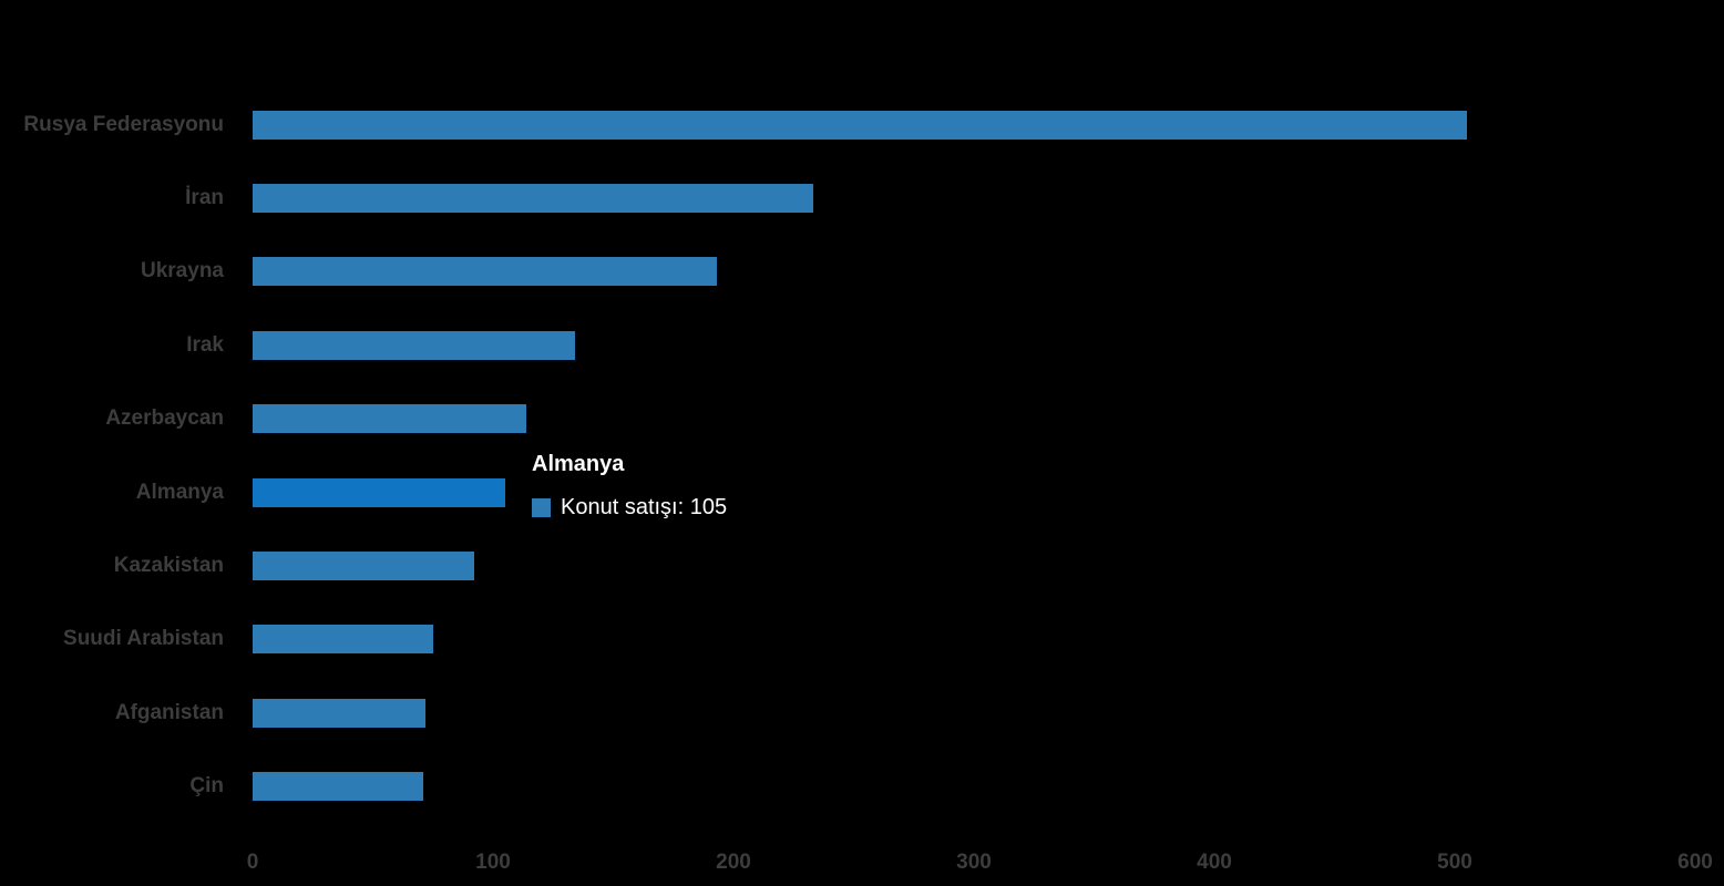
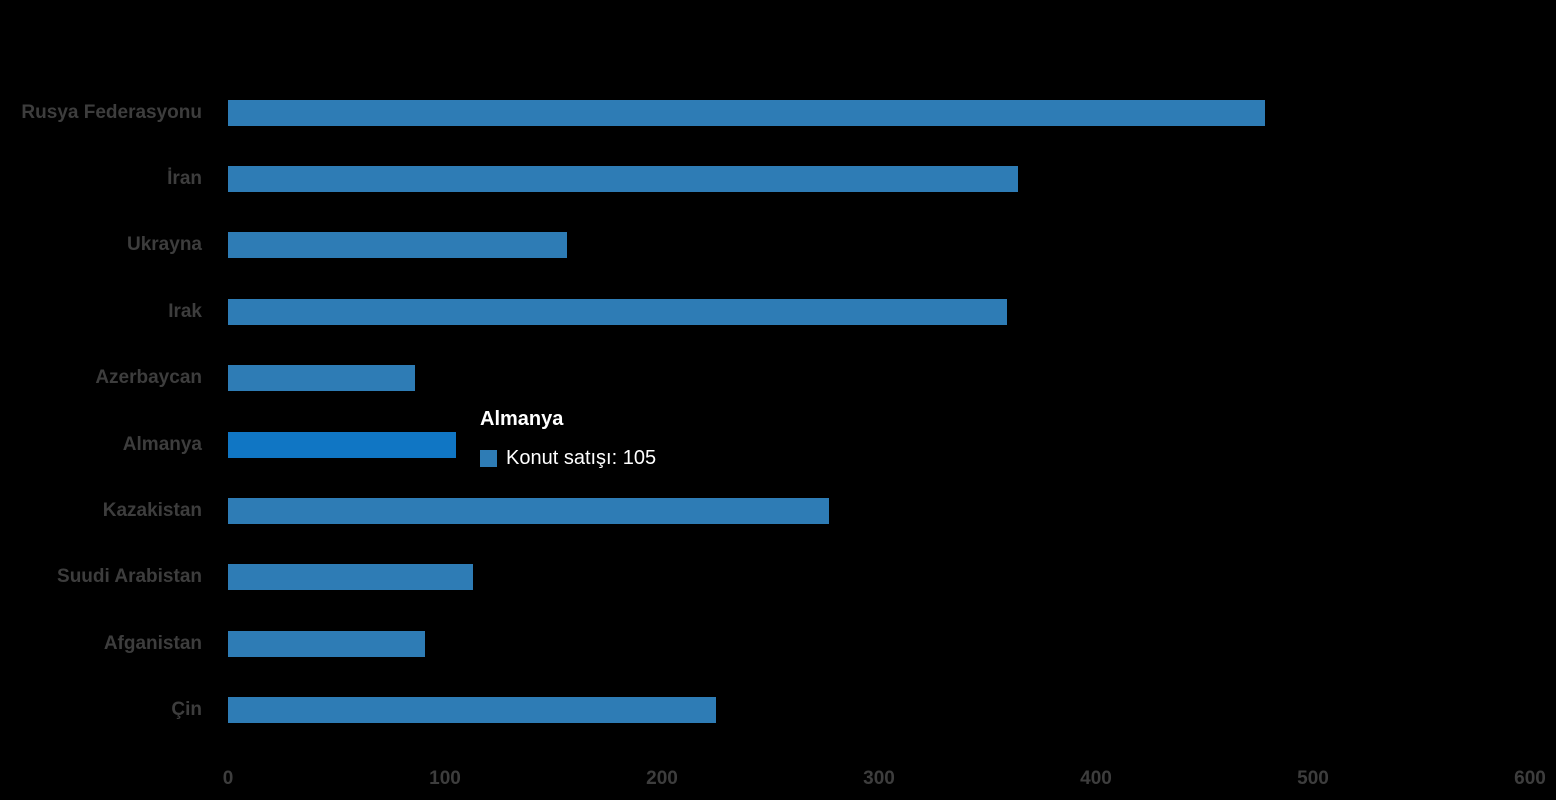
Rusya Federasyonu: 505 -> 478
İran: 233 -> 364
Ukrayna: 193 -> 156
Irak: 134 -> 359
Azerbaycan: 114 -> 86
Kazakistan: 92 -> 277
Suudi Arabistan: 75 -> 113
Afganistan: 72 -> 91
Çin: 71 -> 225
